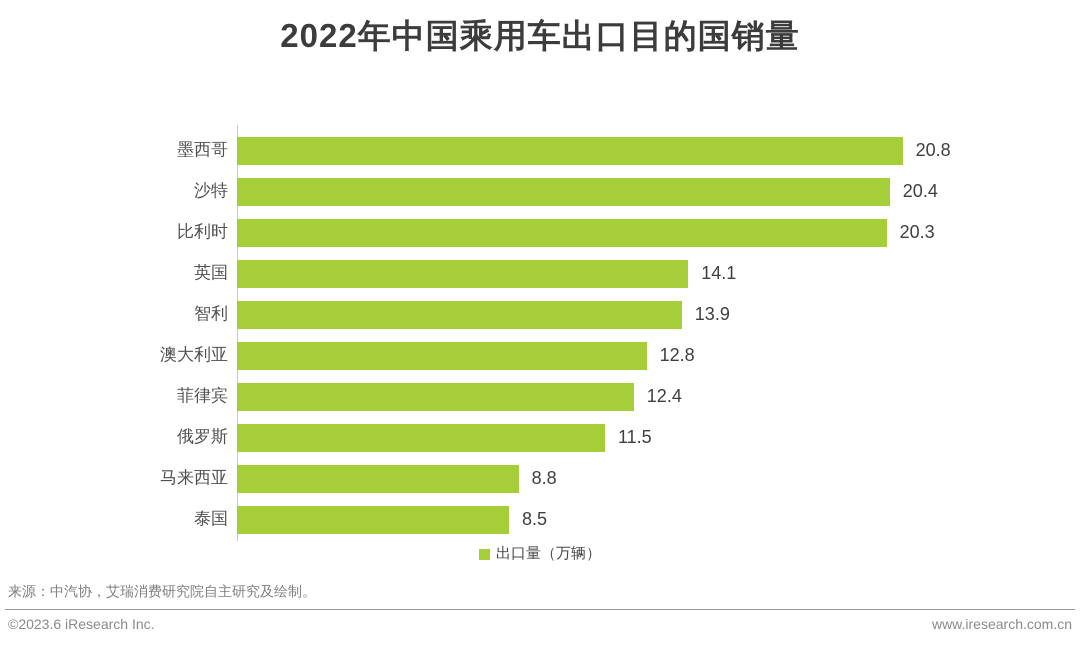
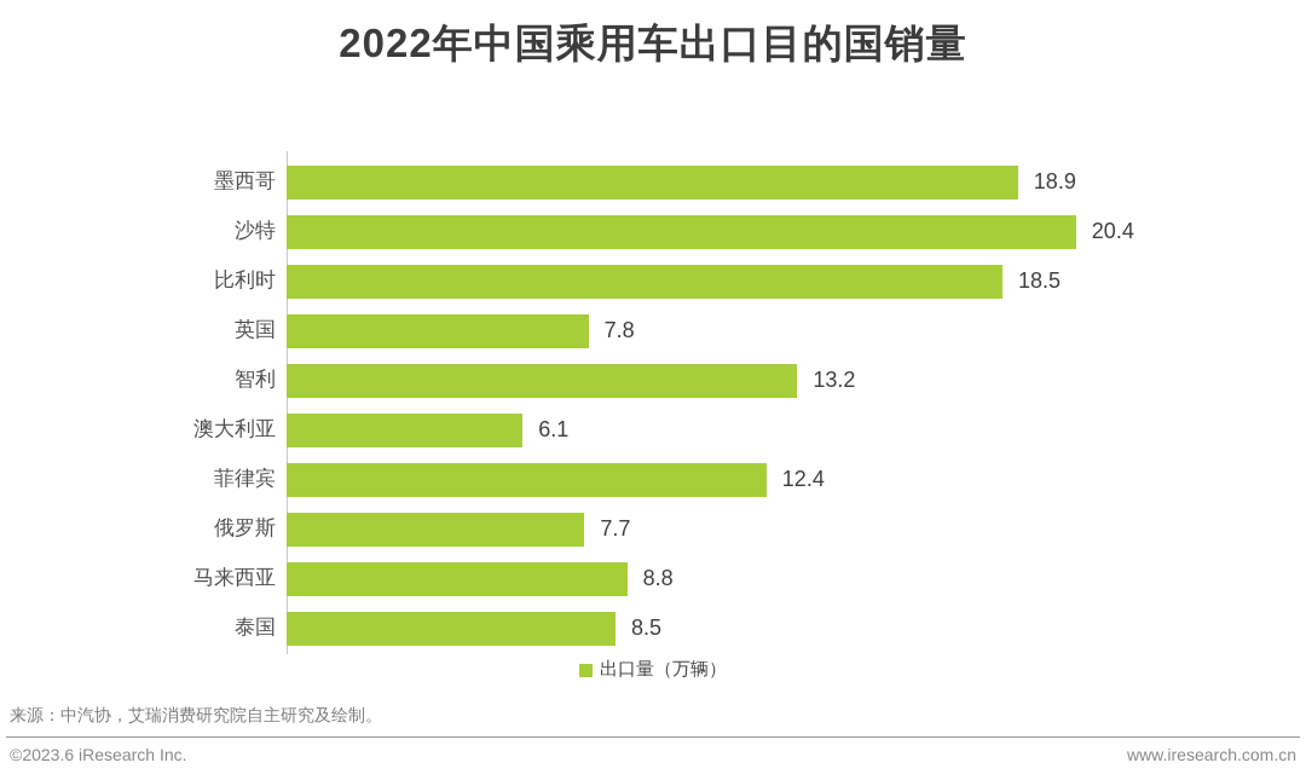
墨西哥: 20.8 -> 18.9
比利时: 20.3 -> 18.5
英国: 14.1 -> 7.8
智利: 13.9 -> 13.2
澳大利亚: 12.8 -> 6.1
俄罗斯: 11.5 -> 7.7
